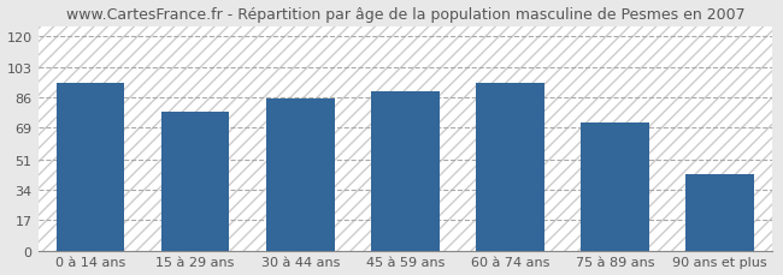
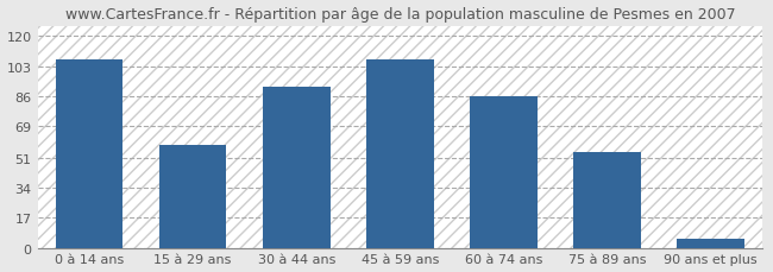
0 à 14 ans: 94 -> 107
15 à 29 ans: 78 -> 58
30 à 44 ans: 85 -> 91
45 à 59 ans: 89 -> 107
60 à 74 ans: 94 -> 86
75 à 89 ans: 72 -> 54
90 ans et plus: 43 -> 5
